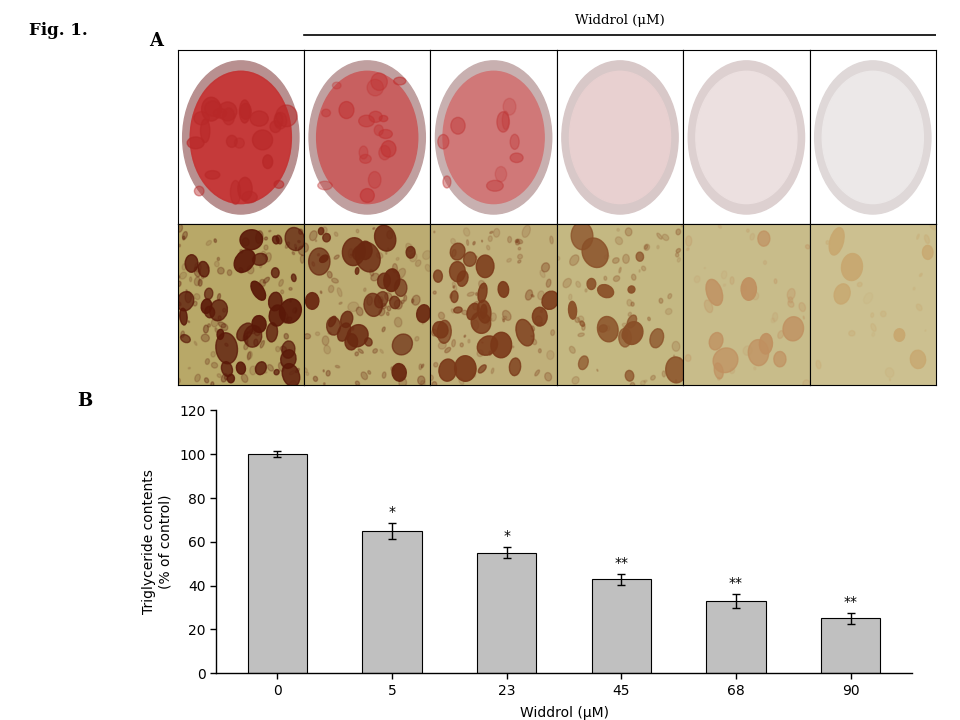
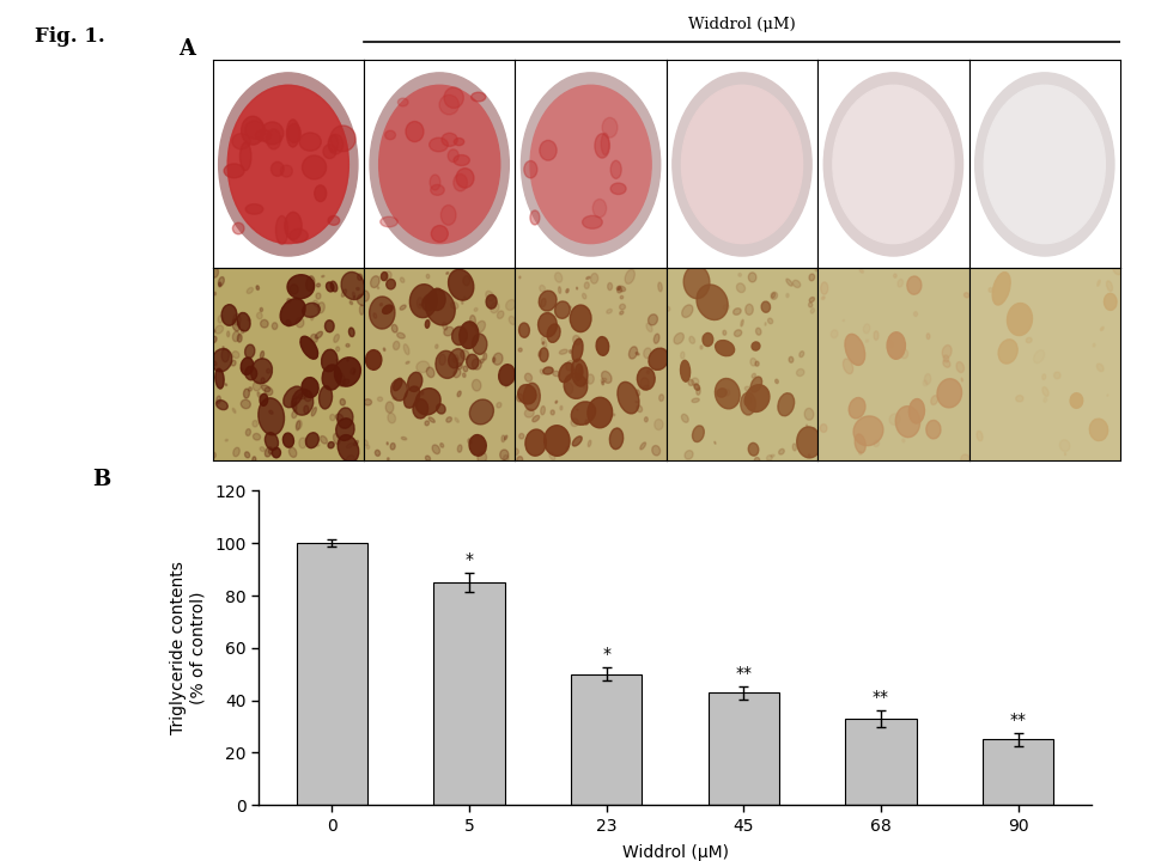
5: 65 -> 85
23: 55 -> 50
